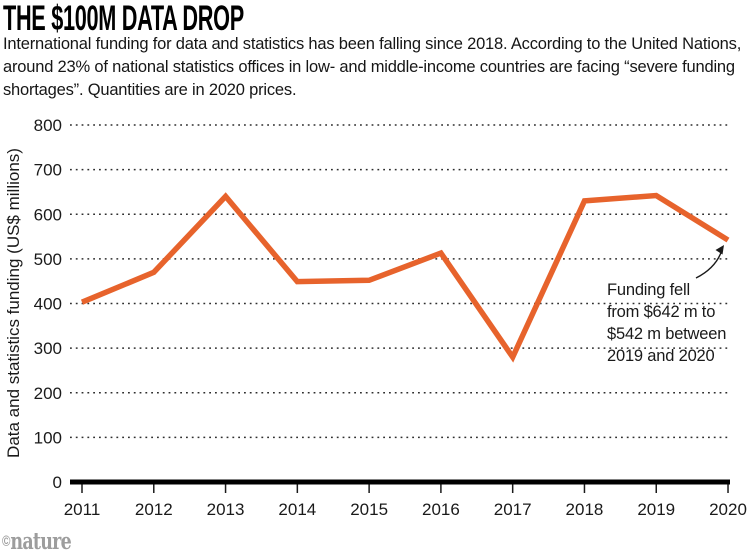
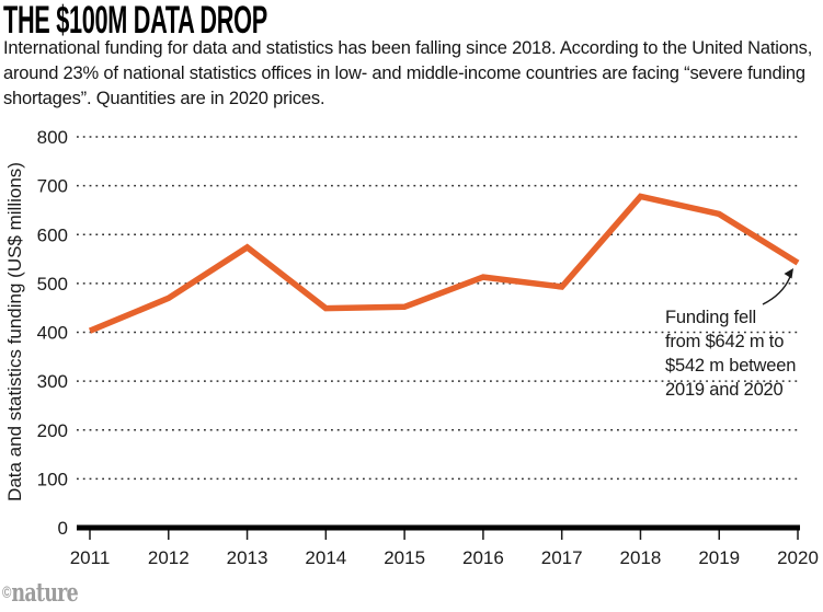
2013: 640 -> 570
2017: 280 -> 490
2018: 630 -> 680
